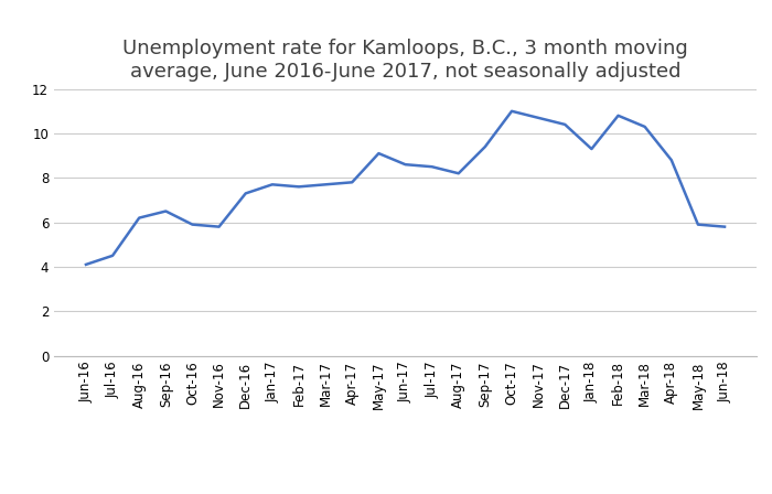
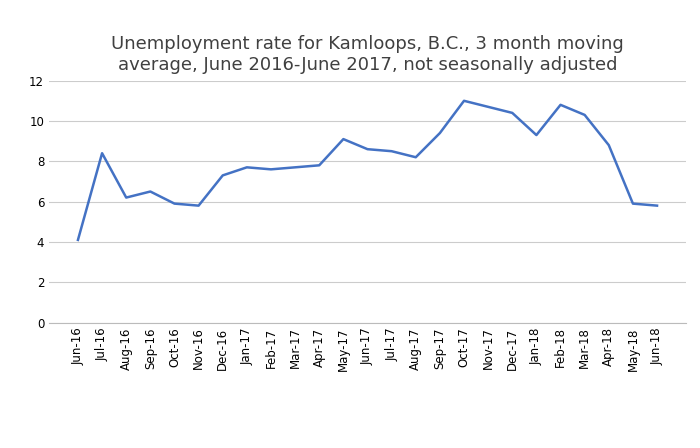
Jul-16: 4.5 -> 8.4
